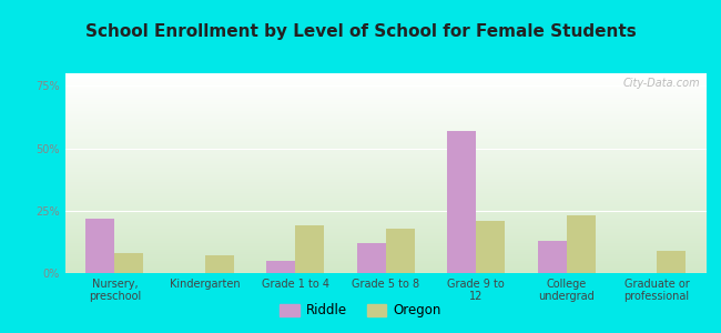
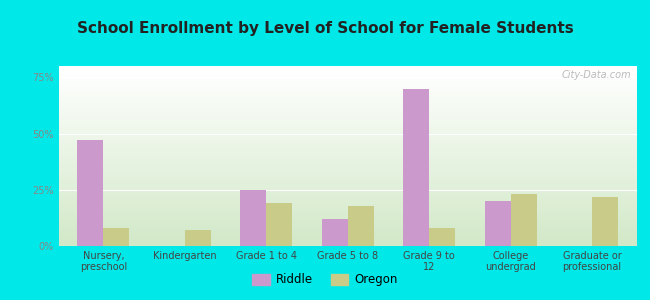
Riddle/Nursery, preschool: 22% -> 47%
Riddle/Grade 1 to 4: 5% -> 25%
Riddle/Grade 9 to 12: 57% -> 70%
Oregon/Grade 9 to 12: 21% -> 8%
Riddle/College undergrad: 13% -> 20%
Oregon/Graduate or professional: 9% -> 22%
